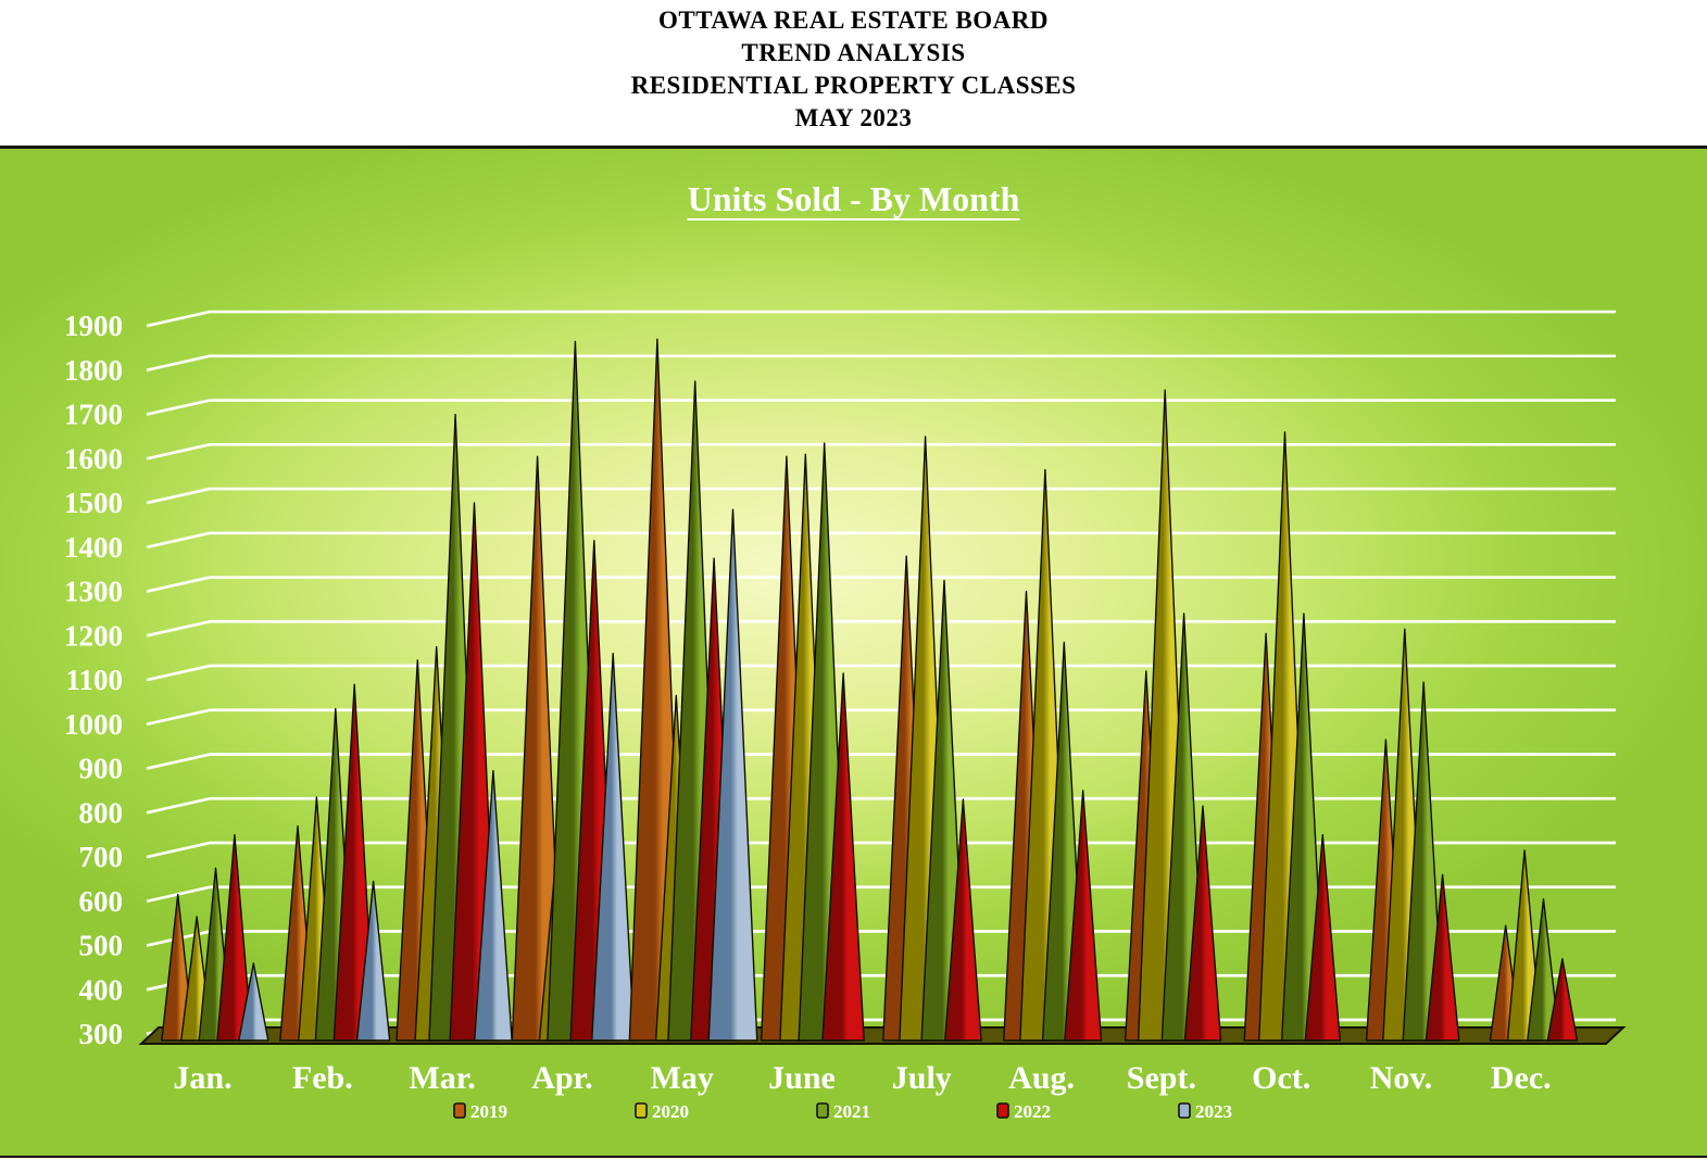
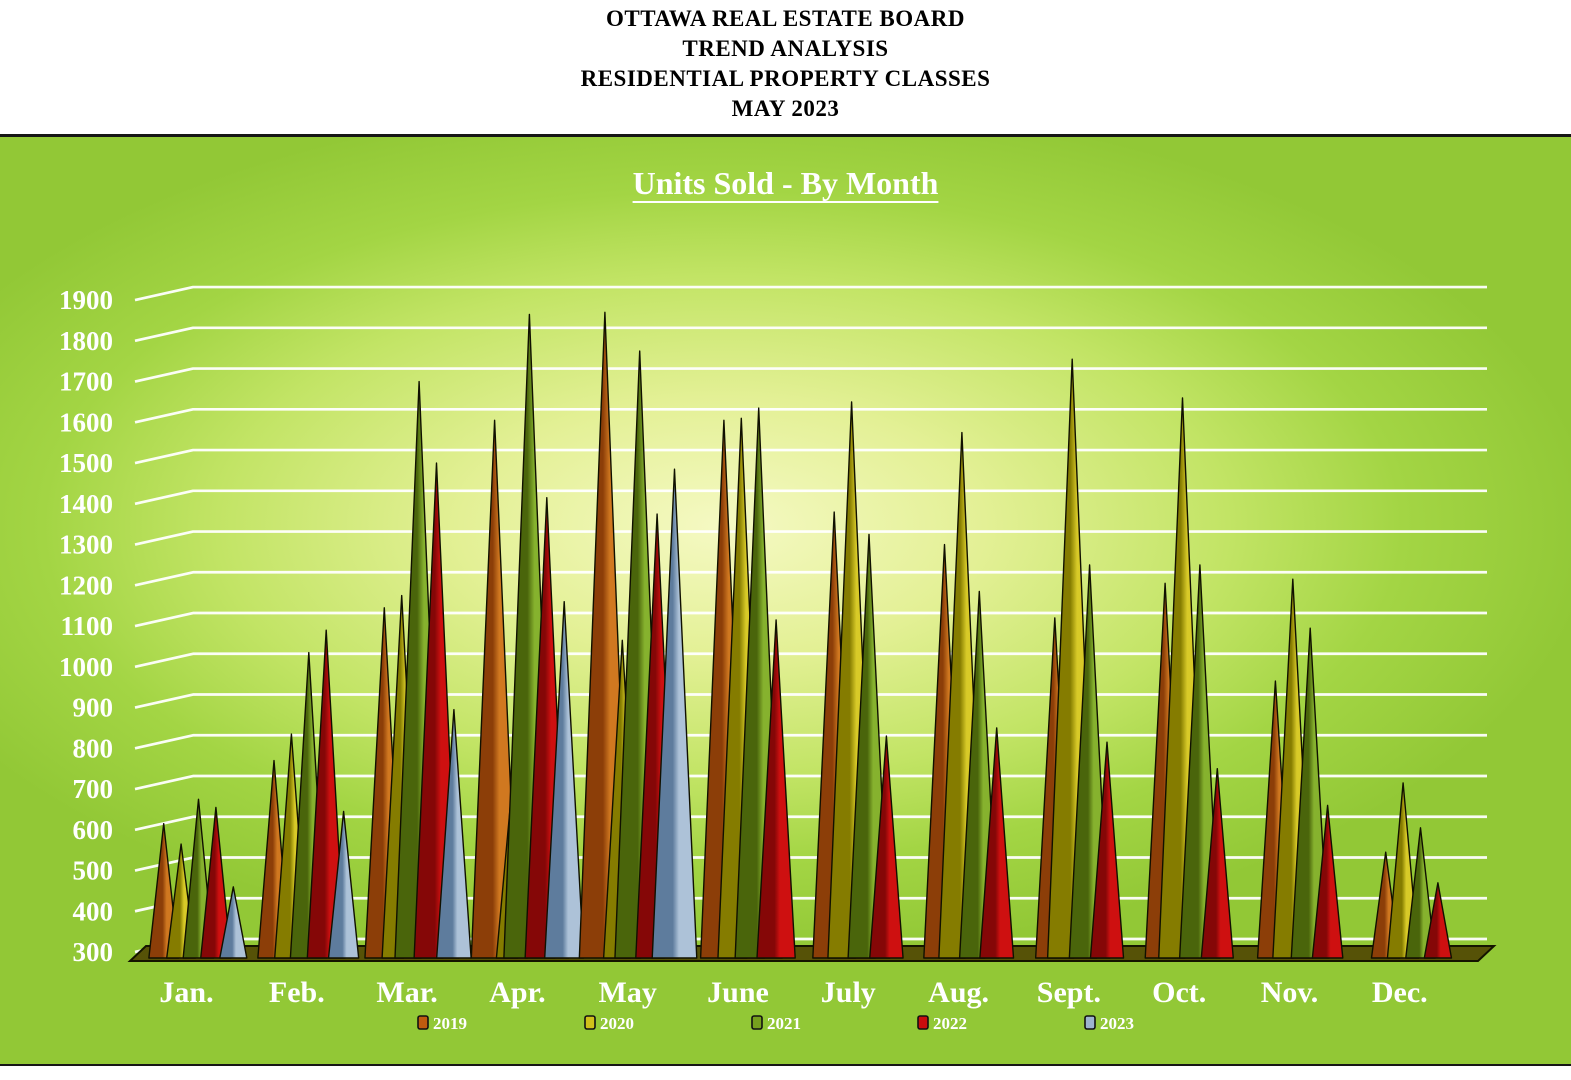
2022/Jan.: 740 -> 640
